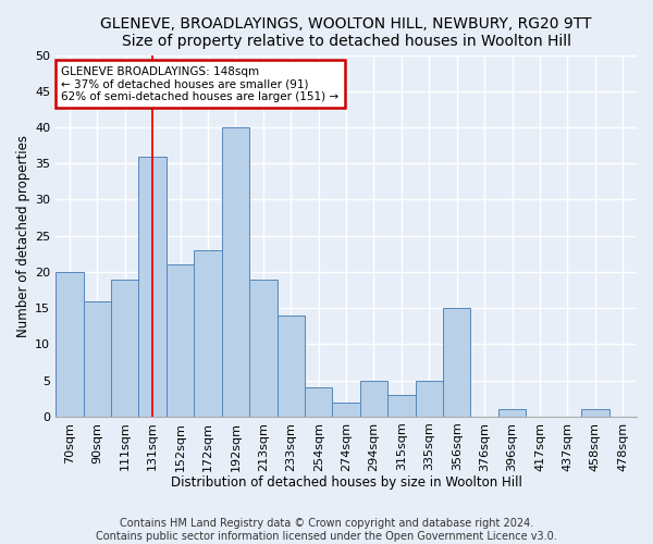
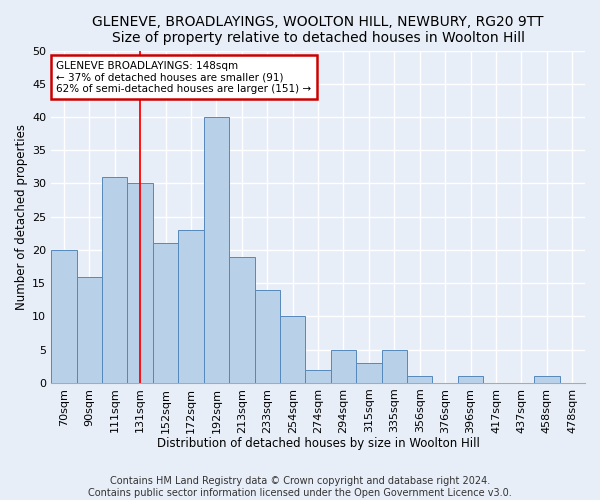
111sqm: 19 -> 31
131sqm: 36 -> 30
254sqm: 4 -> 10
356sqm: 15 -> 1
